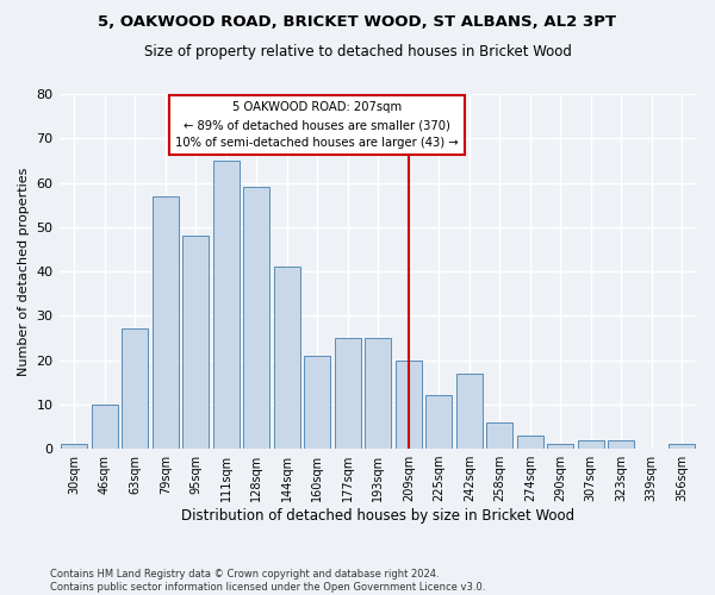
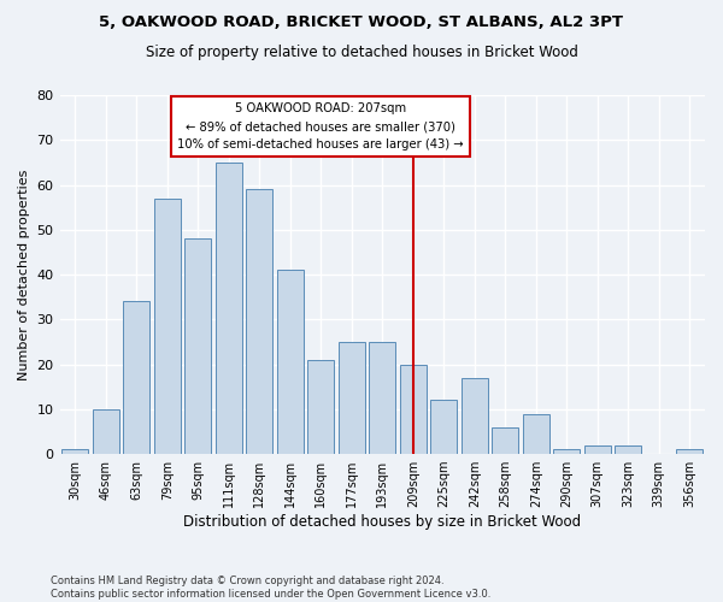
63sqm: 27 -> 34
274sqm: 3 -> 9
